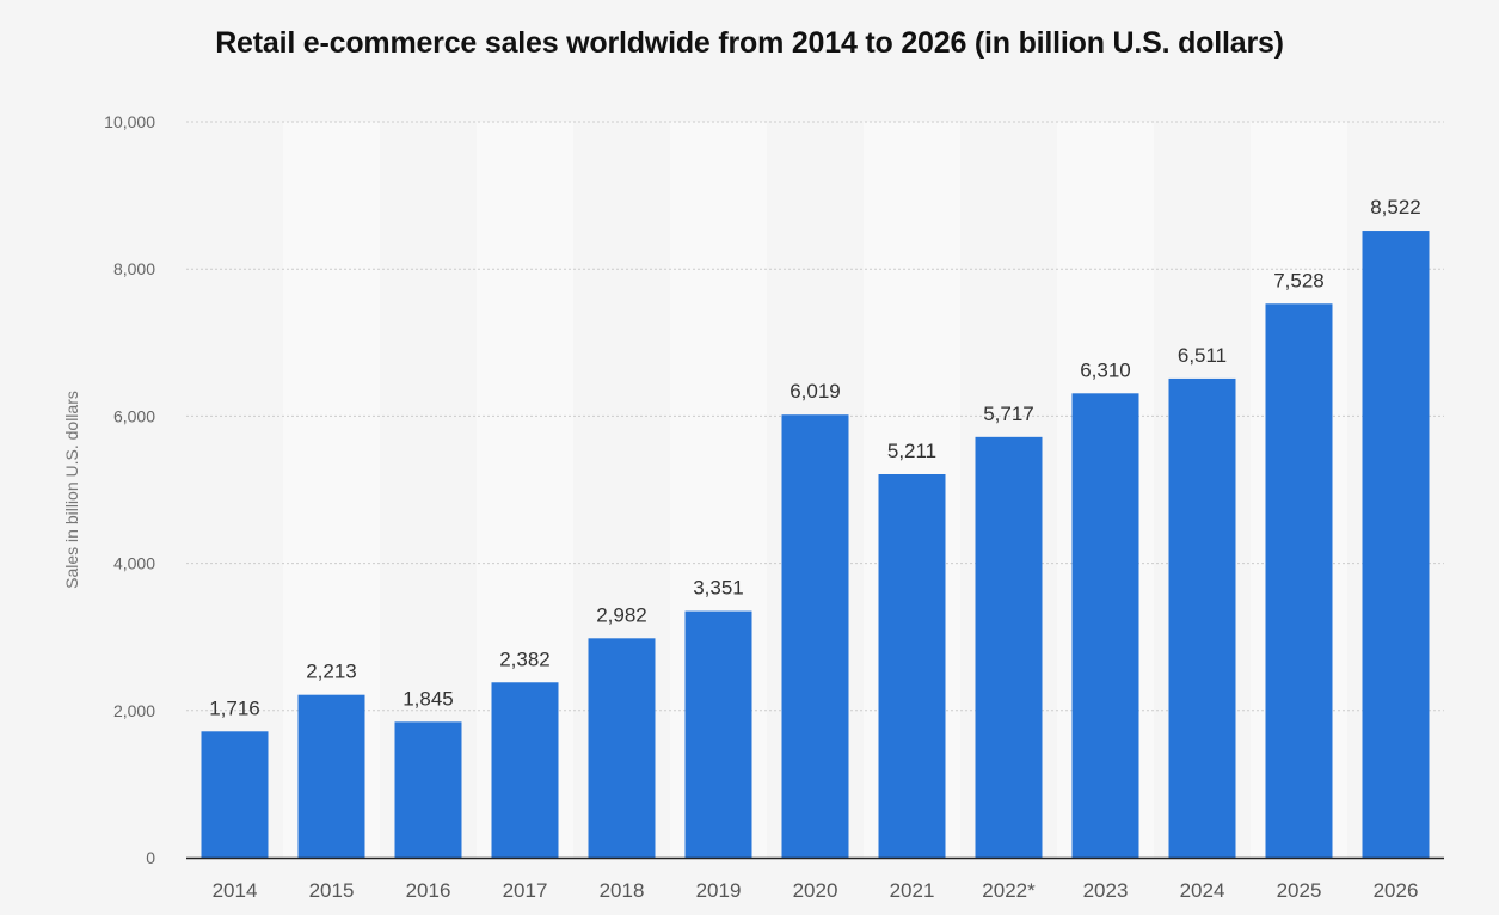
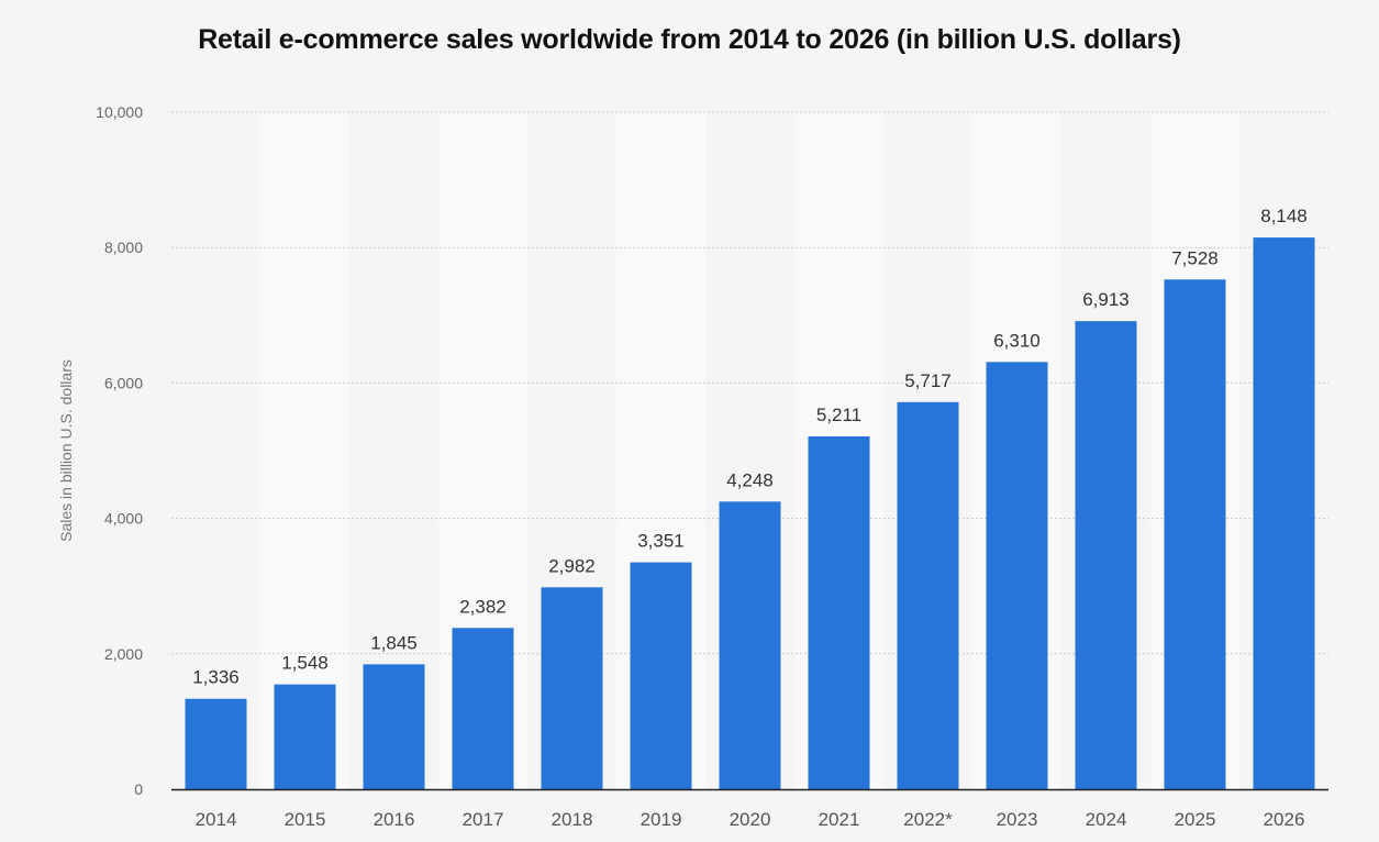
2014: 1,716 -> 1,336
2015: 2,213 -> 1,548
2020: 6,019 -> 4,248
2024: 6,511 -> 6,913
2026: 8,522 -> 8,148
